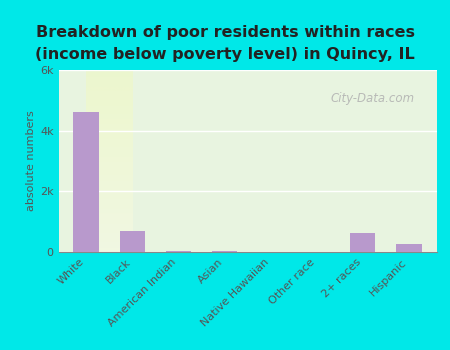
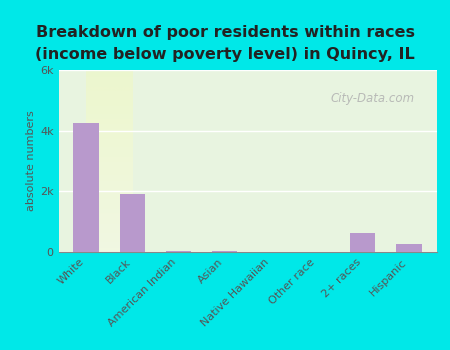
White: 4.60k -> 4.25k
Black: 0.70k -> 1.90k
